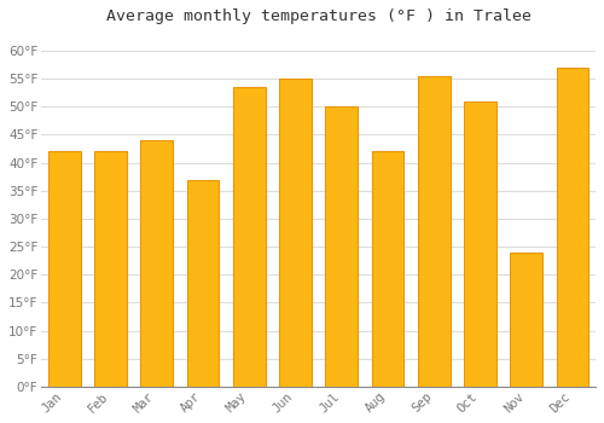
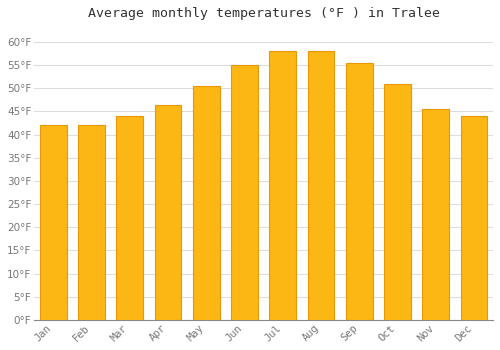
Apr: 37.0°F -> 46.5°F
May: 53.5°F -> 50.5°F
Jul: 50.0°F -> 58.0°F
Aug: 42.0°F -> 58.0°F
Nov: 24.0°F -> 45.5°F
Dec: 57.0°F -> 44.0°F
